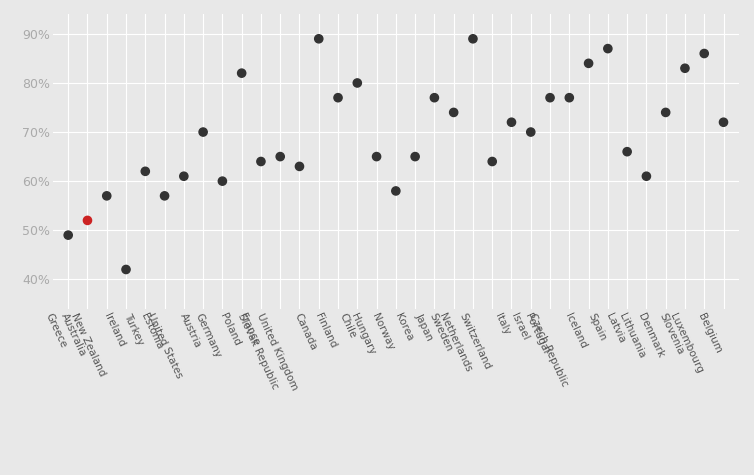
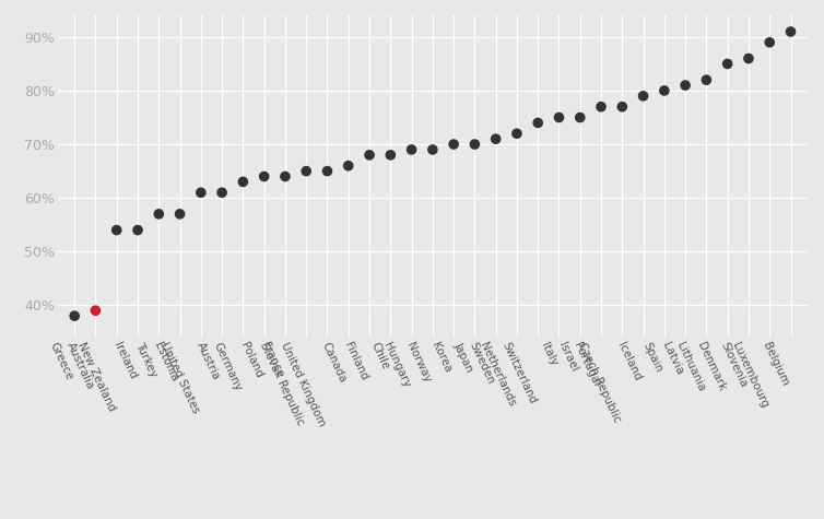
Greece: 49% -> 38%
Australia: 52% -> 39%
New Zealand: 57% -> 54%
Ireland: 42% -> 54%
Turkey: 62% -> 57%
Austria: 70% -> 61%
Germany: 60% -> 63%
Poland: 82% -> 64%
United Kingdom: 63% -> 65%
Canada: 89% -> 66%
Finland: 77% -> 68%
Chile: 80% -> 68%
Hungary: 65% -> 69%
Norway: 58% -> 69%
Korea: 65% -> 70%
Japan: 77% -> 70%
Sweden: 74% -> 71%
Netherlands: 89% -> 72%
Switzerland: 64% -> 74%
Italy: 72% -> 75%
Israel: 70% -> 75%
Iceland: 84% -> 79%
Spain: 87% -> 80%
Latvia: 66% -> 81%
Lithuania: 61% -> 82%
Denmark: 74% -> 85%
Slovenia: 83% -> 86%
Luxembourg: 86% -> 89%
Belgium: 72% -> 91%
